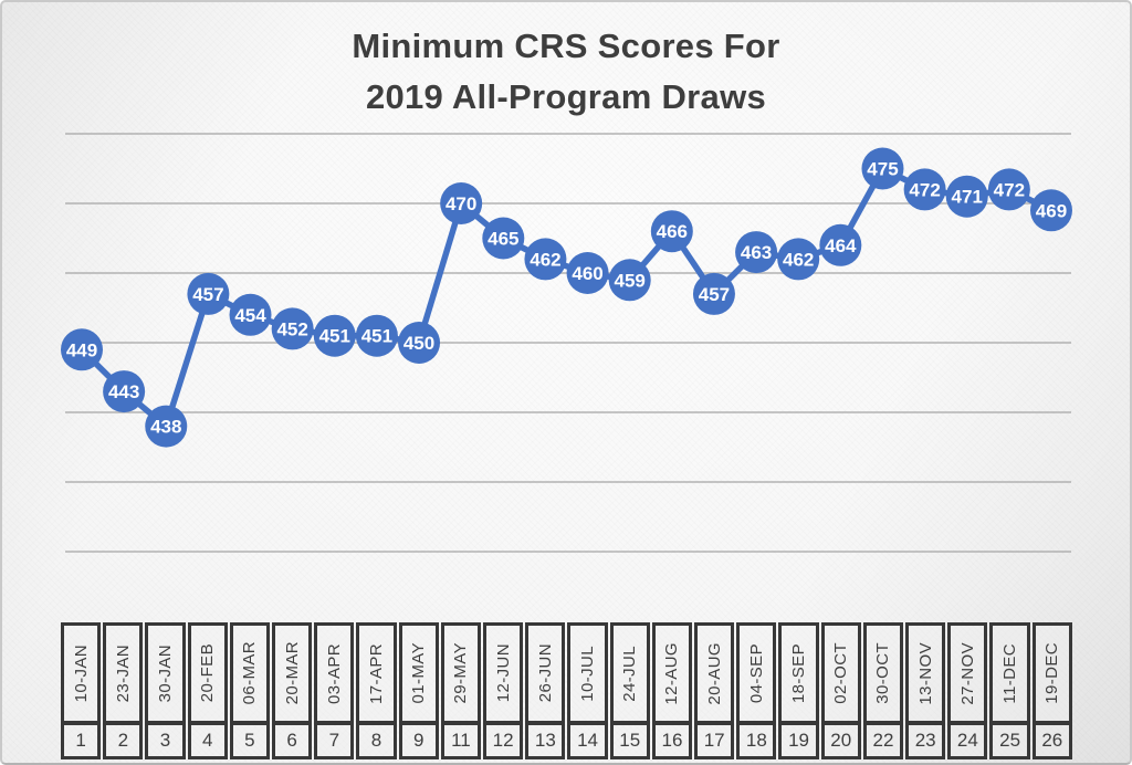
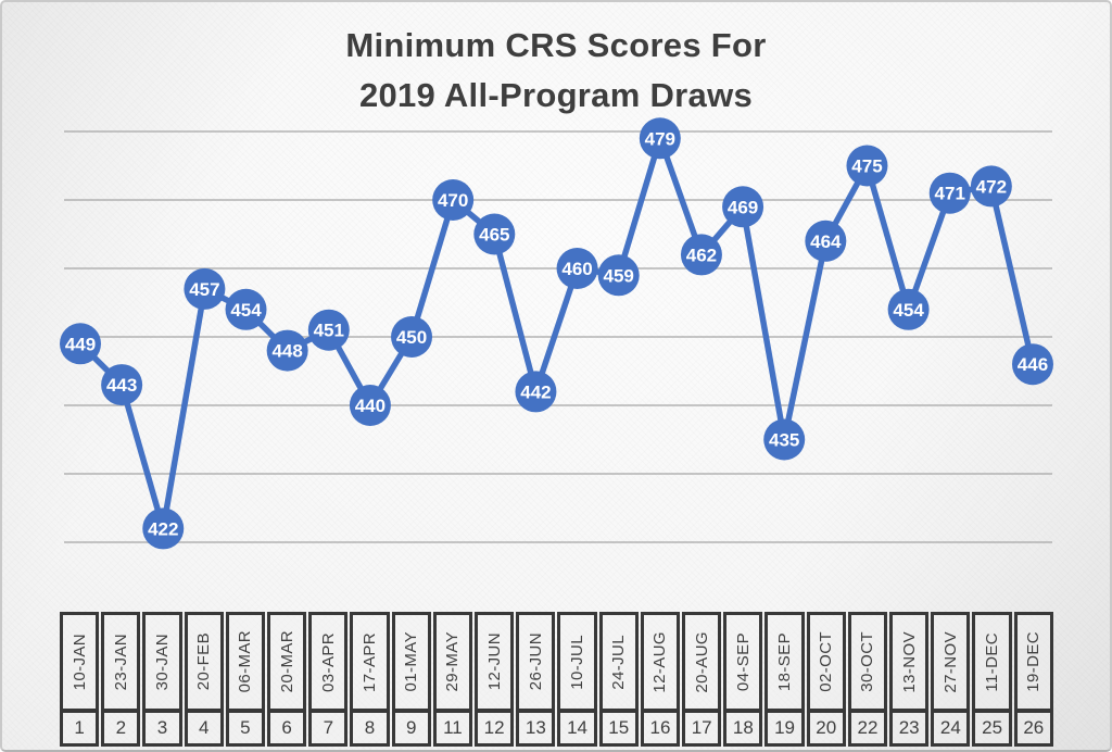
30-JAN: 438 -> 422
20-MAR: 452 -> 448
17-APR: 451 -> 440
26-JUN: 462 -> 442
12-AUG: 466 -> 479
20-AUG: 457 -> 462
04-SEP: 463 -> 469
18-SEP: 462 -> 435
13-NOV: 472 -> 454
19-DEC: 469 -> 446
